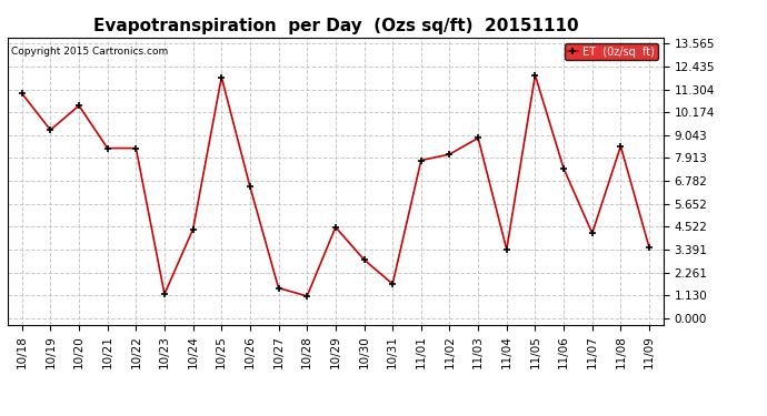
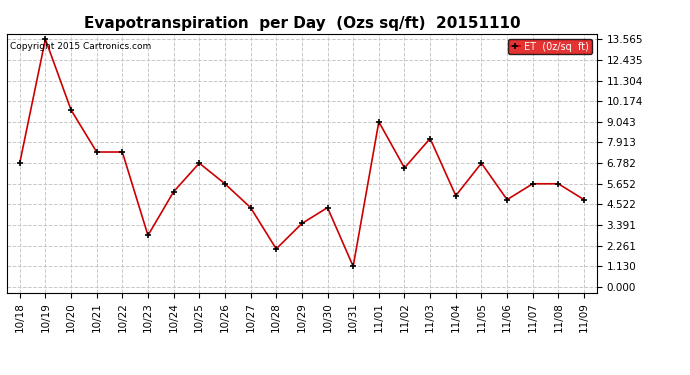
10/18: 11.1 -> 6.8
10/19: 9.3 -> 13.6
10/20: 10.5 -> 9.7
10/21: 8.4 -> 7.4
10/22: 8.4 -> 7.4
10/23: 1.2 -> 2.8
10/24: 4.4 -> 5.2
10/25: 11.9 -> 6.8
10/26: 6.5 -> 5.7
10/27: 1.5 -> 4.3
10/28: 1.1 -> 2.1
10/29: 4.5 -> 3.5
10/30: 2.9 -> 4.3
10/31: 1.7 -> 1.1
11/01: 7.8 -> 9.0
11/02: 8.1 -> 6.5
11/03: 8.9 -> 8.1
11/04: 3.4 -> 5.0
11/05: 12.0 -> 6.8
11/06: 7.4 -> 4.8
11/07: 4.2 -> 5.7
11/08: 8.5 -> 5.7
11/09: 3.5 -> 4.8
